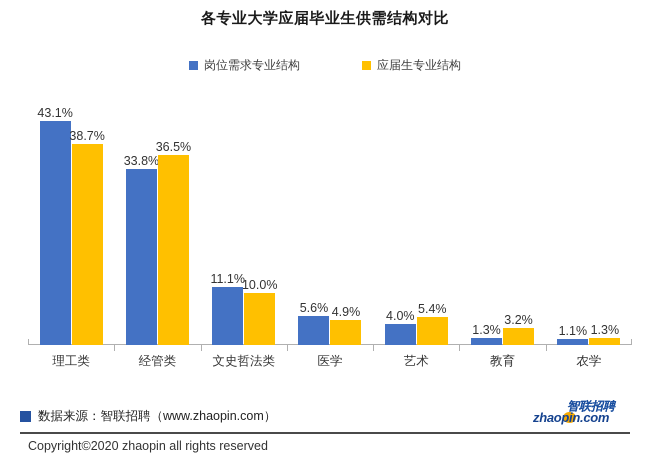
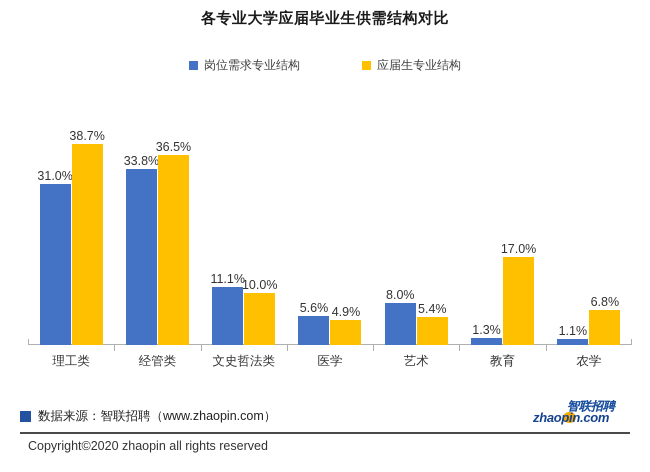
岗位需求专业结构/理工类: 43.1% -> 31.0%
岗位需求专业结构/艺术: 4.0% -> 8.0%
应届生专业结构/教育: 3.2% -> 17.0%
应届生专业结构/农学: 1.3% -> 6.8%
